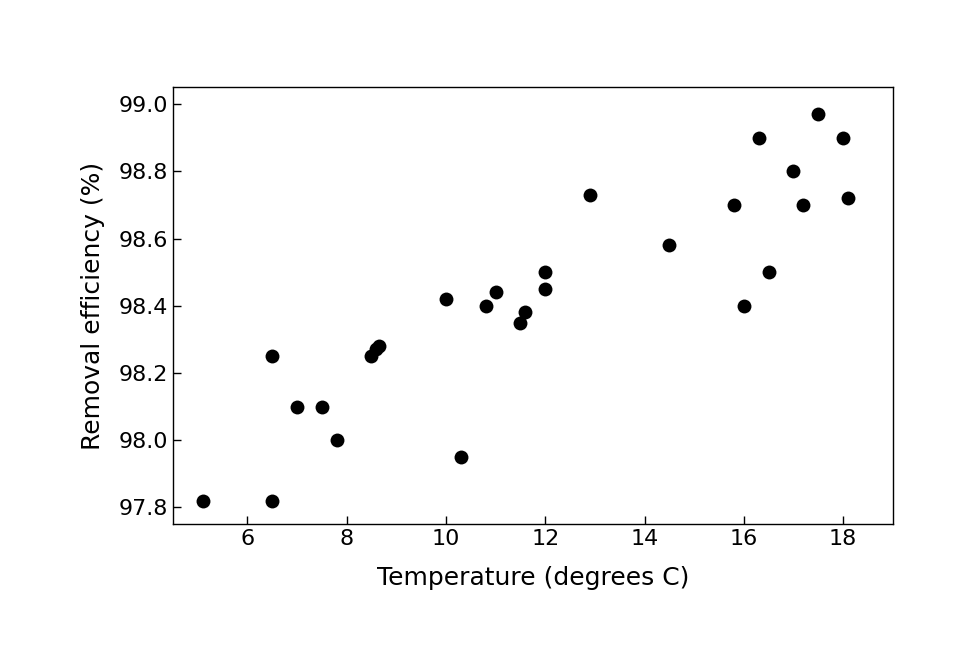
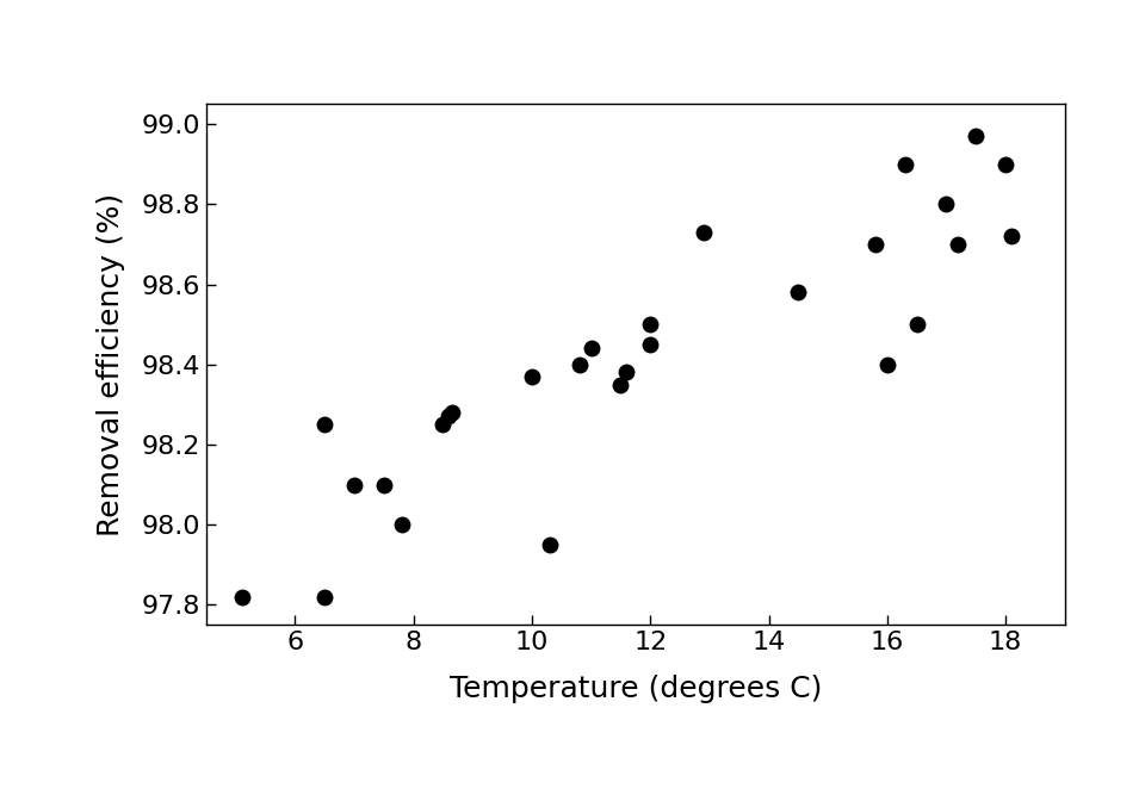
10: 98.42 -> 98.37
